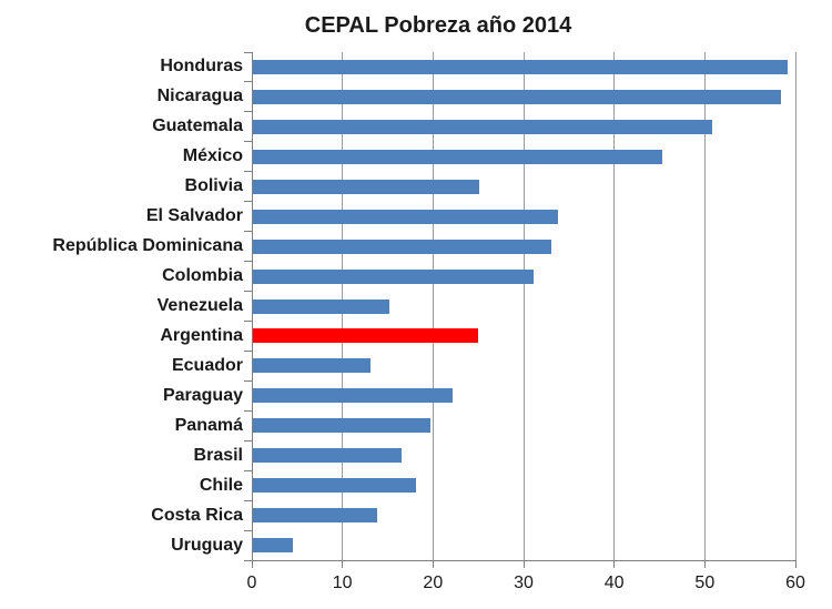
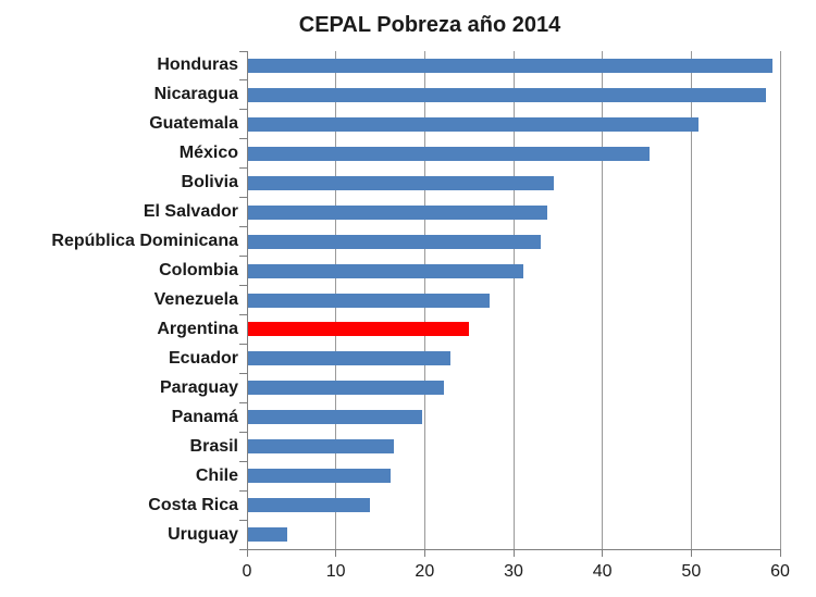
Bolivia: 25 -> 34
Venezuela: 15 -> 27
Ecuador: 13 -> 23
Chile: 18 -> 16
